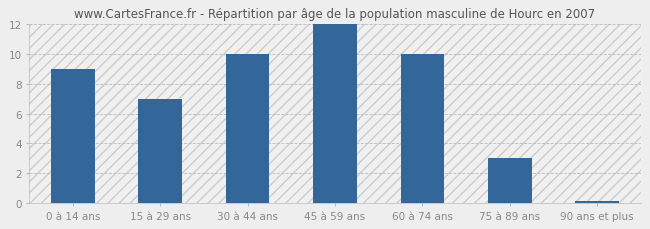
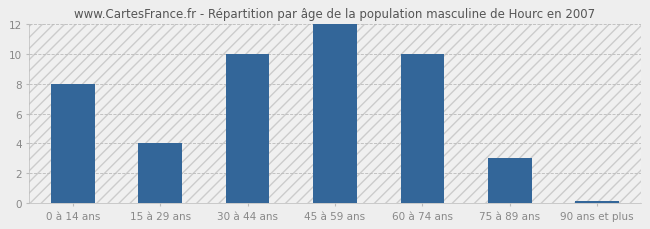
0 à 14 ans: 9.0 -> 8.0
15 à 29 ans: 7.0 -> 4.0
